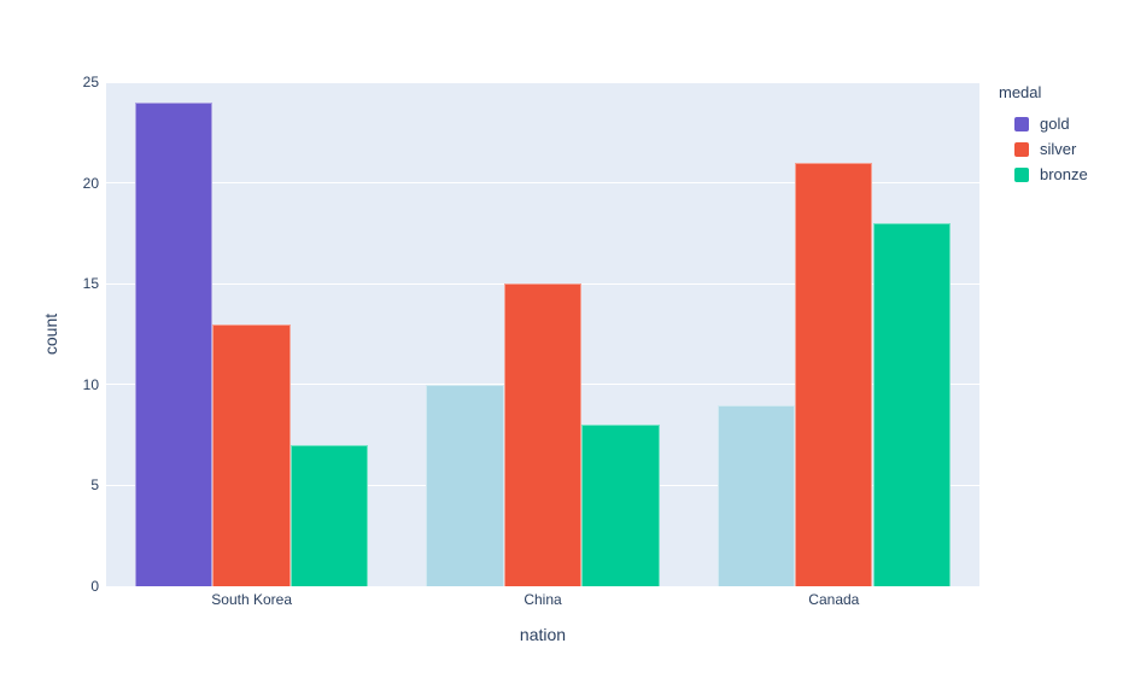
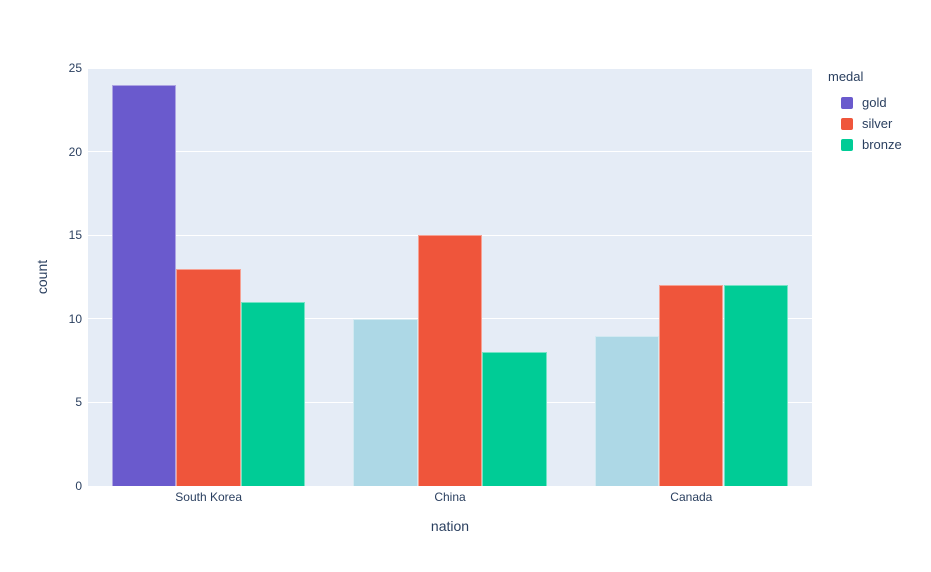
bronze/South Korea: 7 -> 11
silver/Canada: 21 -> 12
bronze/Canada: 18 -> 12
